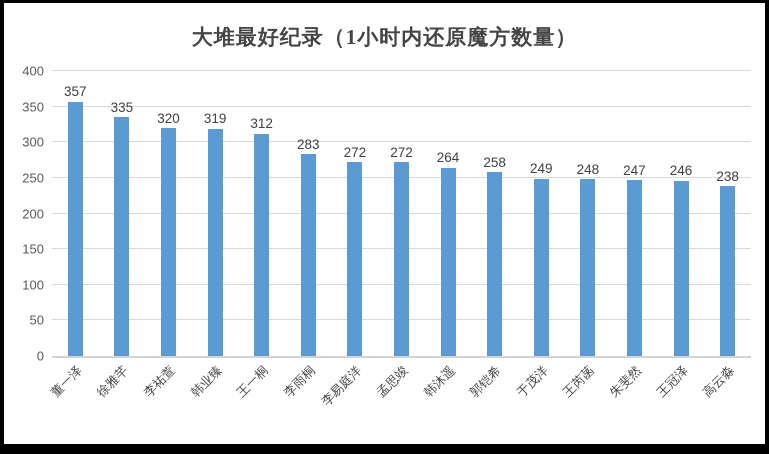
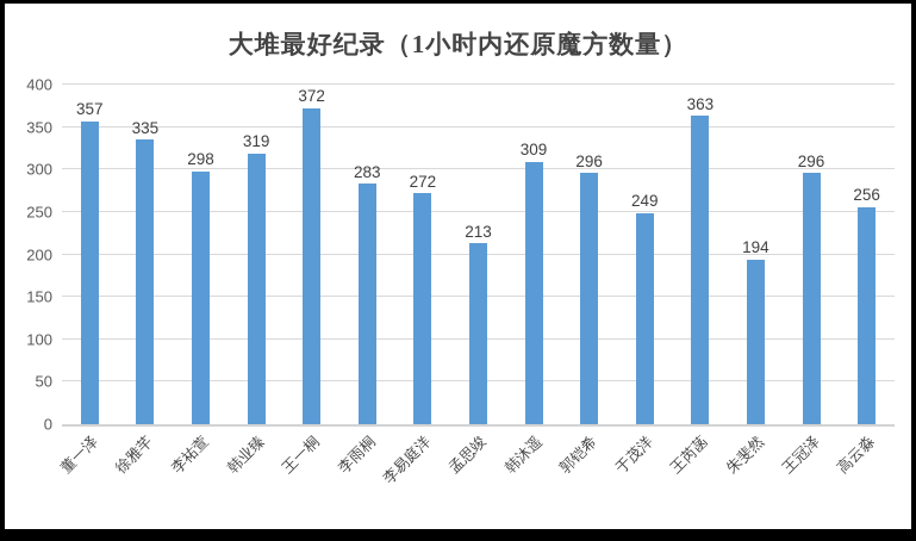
李祐萱: 320 -> 298
王一桐: 312 -> 372
孟思竣: 272 -> 213
韩沐遥: 264 -> 309
郭铠希: 258 -> 296
王芮菡: 248 -> 363
朱斐然: 247 -> 194
王冠泽: 246 -> 296
高云淼: 238 -> 256
